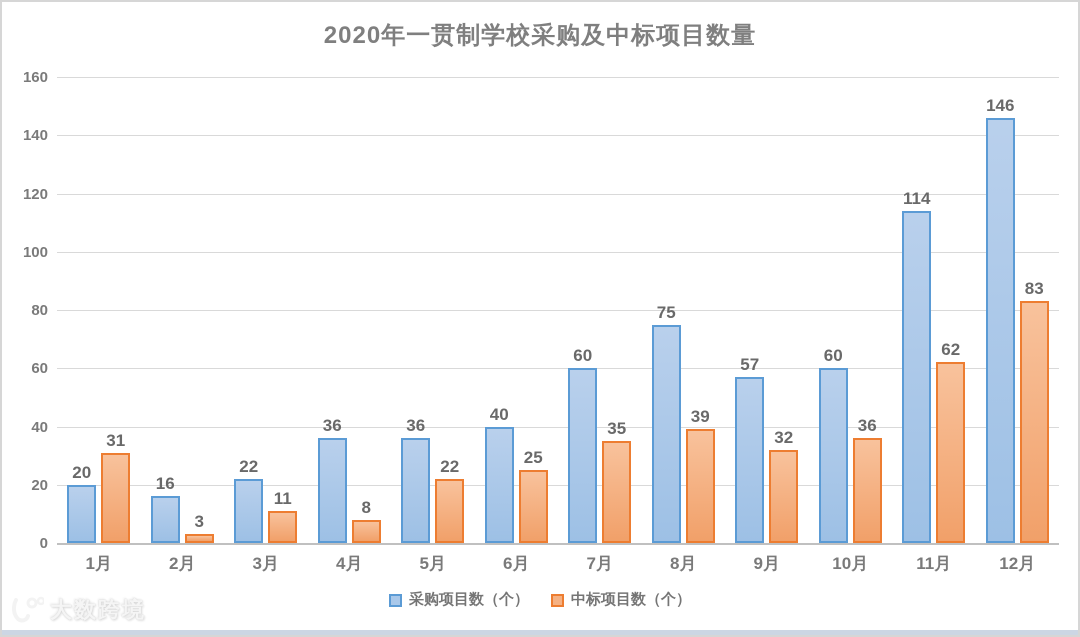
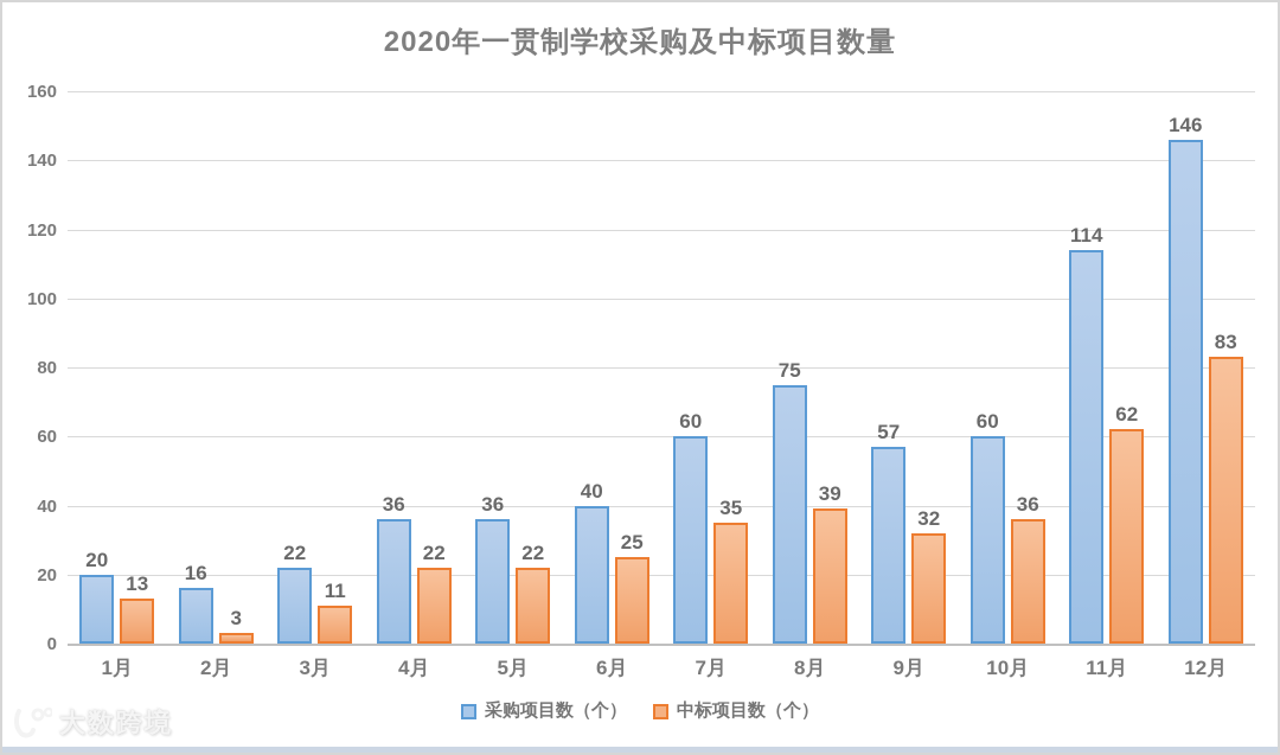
中标项目数（个）/1月: 31 -> 13
中标项目数（个）/4月: 8 -> 22
